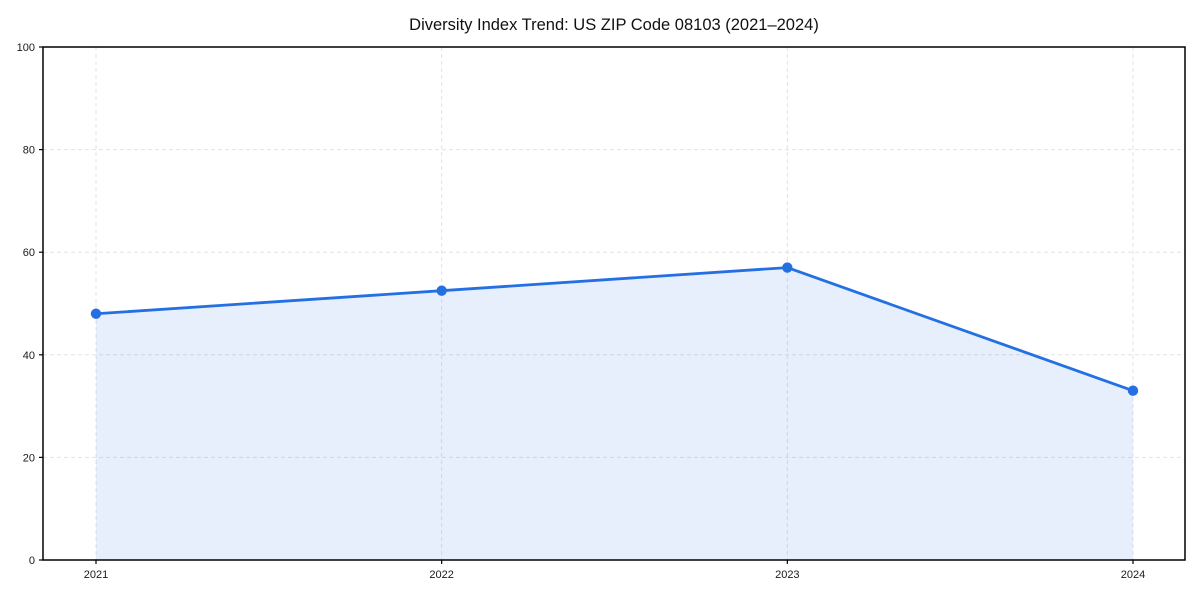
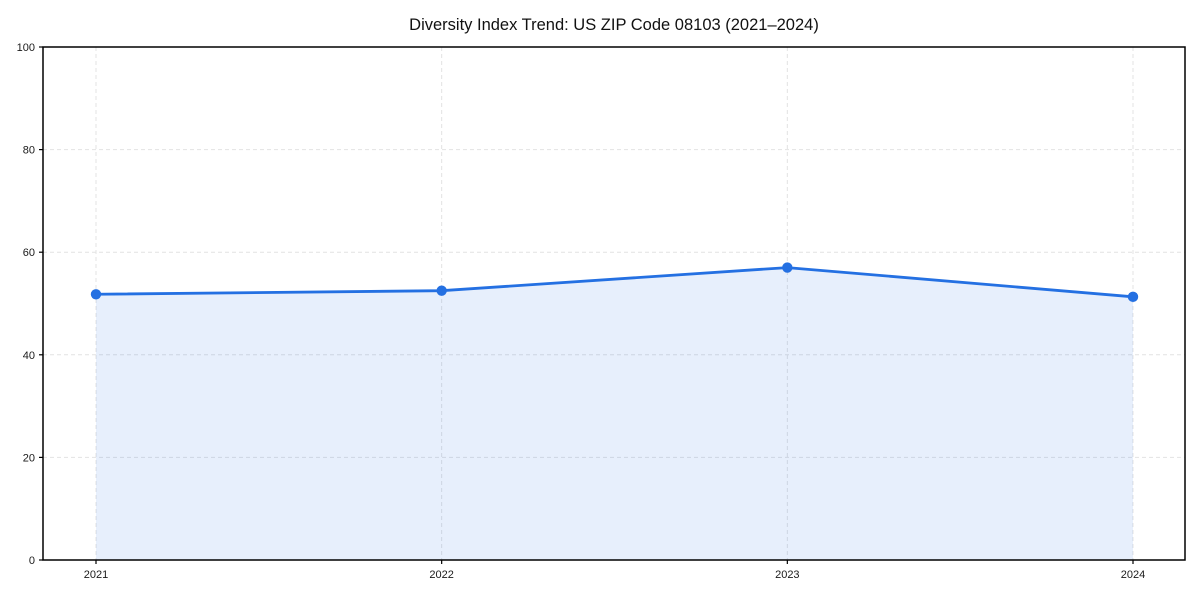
2021: 48 -> 52
2024: 33 -> 51
